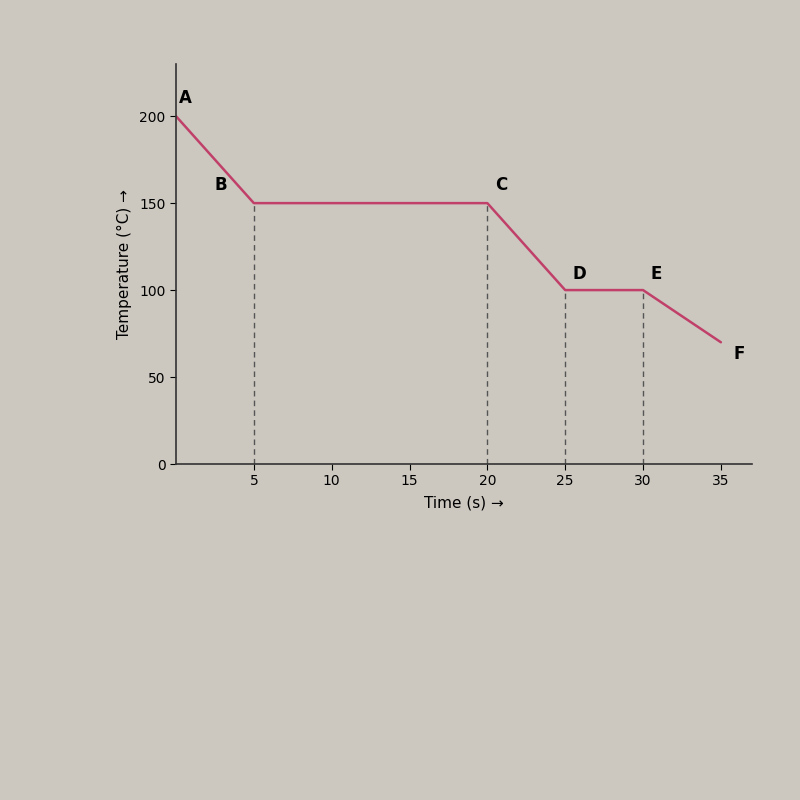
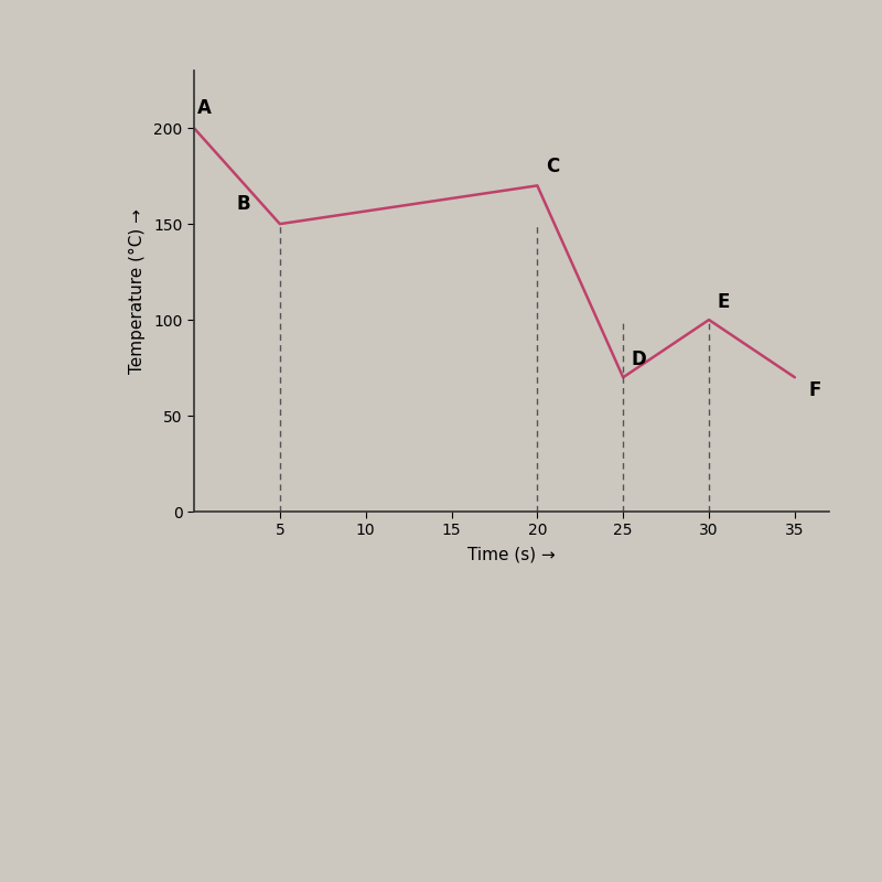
20: 150 -> 170
25: 100 -> 70
